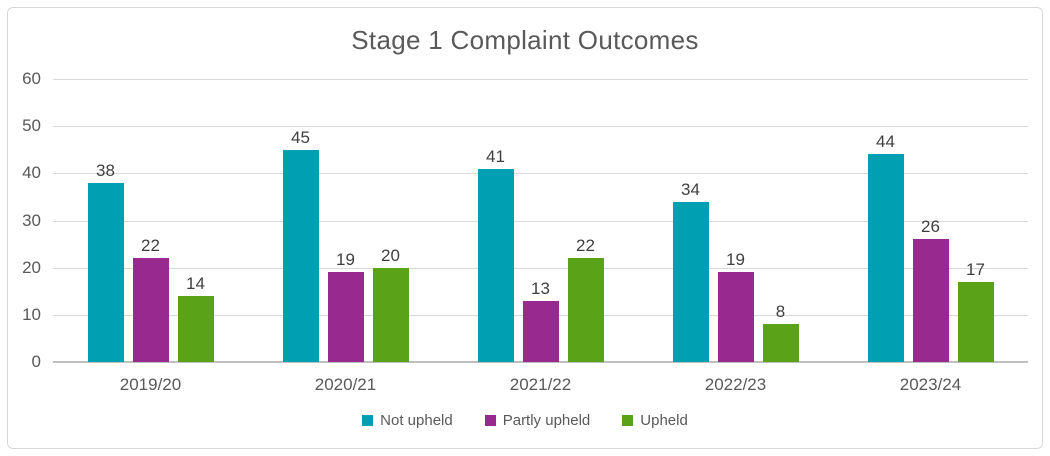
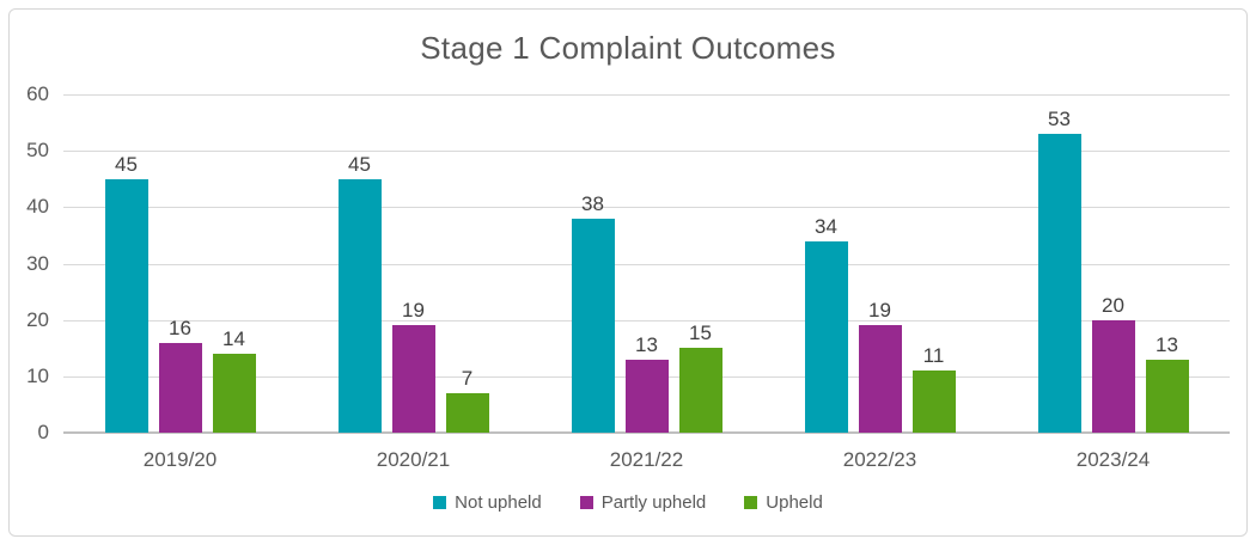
Not upheld/2019/20: 38 -> 45
Partly upheld/2019/20: 22 -> 16
Upheld/2020/21: 20 -> 7
Not upheld/2021/22: 41 -> 38
Upheld/2021/22: 22 -> 15
Upheld/2022/23: 8 -> 11
Not upheld/2023/24: 44 -> 53
Partly upheld/2023/24: 26 -> 20
Upheld/2023/24: 17 -> 13
